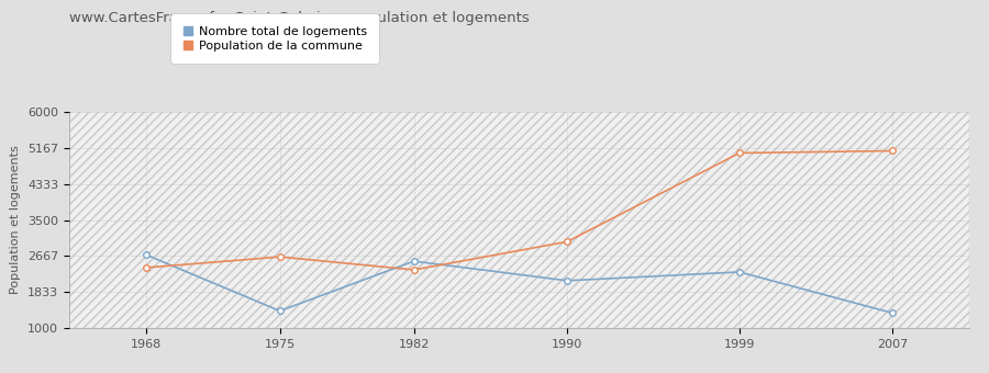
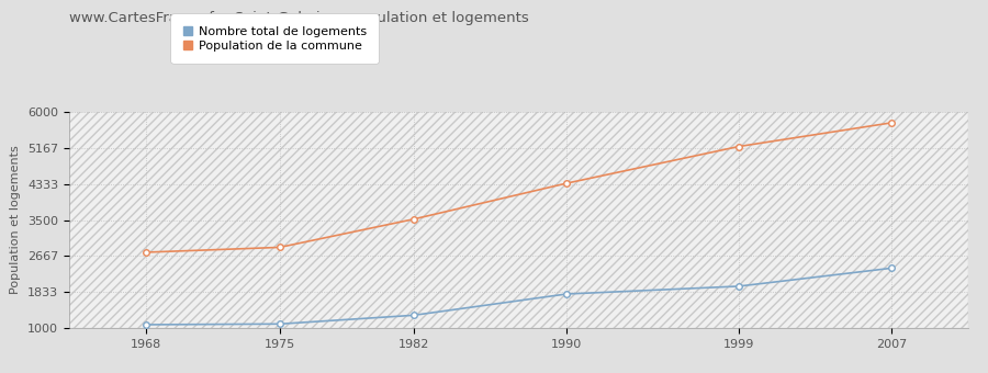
Nombre total de logements/1968: 2700 -> 1080
Population de la commune/1968: 2400 -> 2760
Nombre total de logements/1975: 1400 -> 1100
Population de la commune/1975: 2650 -> 2870
Nombre total de logements/1982: 2550 -> 1300
Population de la commune/1982: 2350 -> 3520
Nombre total de logements/1990: 2100 -> 1790
Population de la commune/1990: 3000 -> 4350
Nombre total de logements/1999: 2300 -> 1970
Population de la commune/1999: 5050 -> 5200
Nombre total de logements/2007: 1350 -> 2390
Population de la commune/2007: 5100 -> 5750
